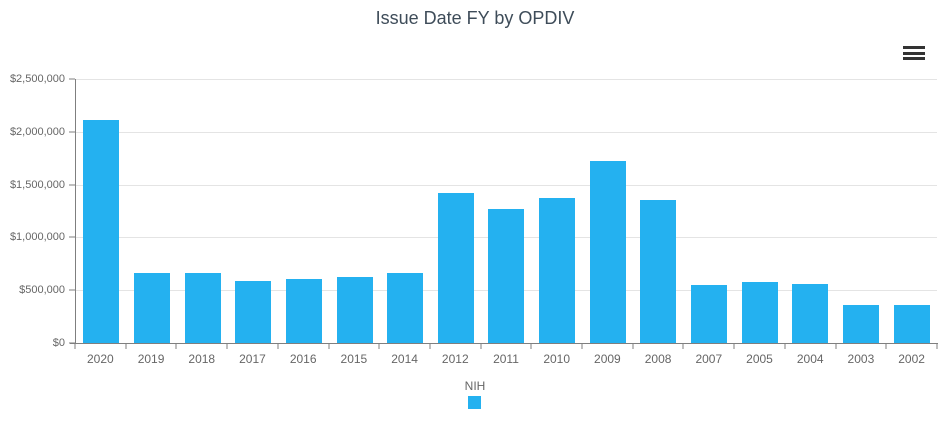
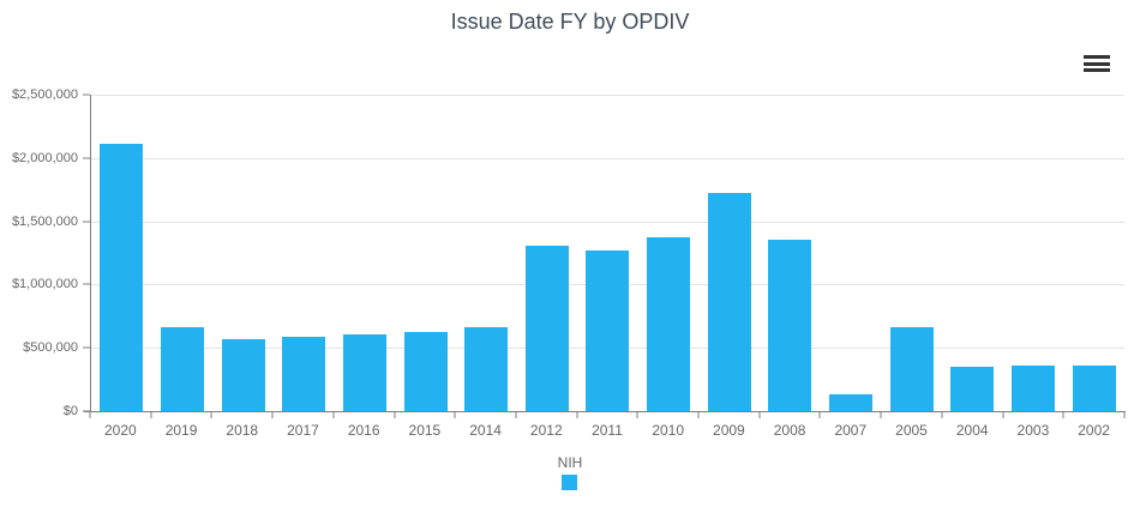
2018: $660000 -> $560000
2012: $1420000 -> $1310000
2007: $550000 -> $140000
2005: $580000 -> $660000
2004: $560000 -> $360000
